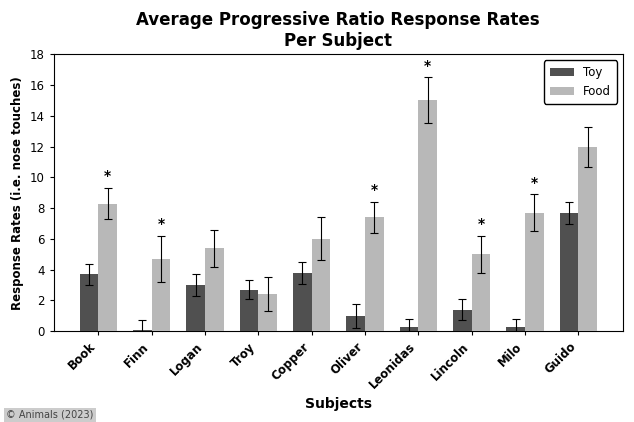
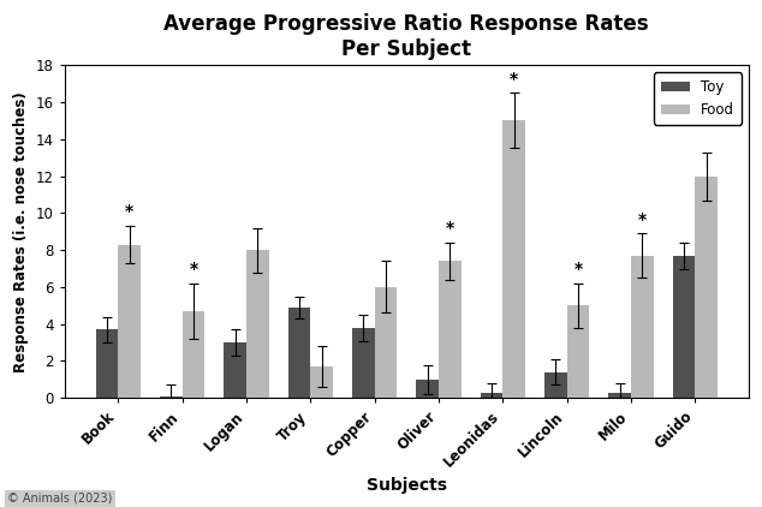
Food/Logan: 5.4 -> 8.0
Toy/Troy: 2.7 -> 4.9
Food/Troy: 2.4 -> 1.7
